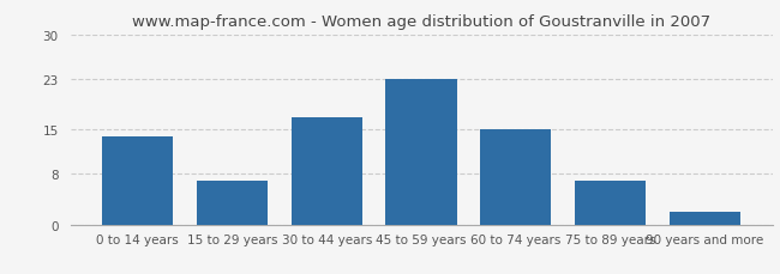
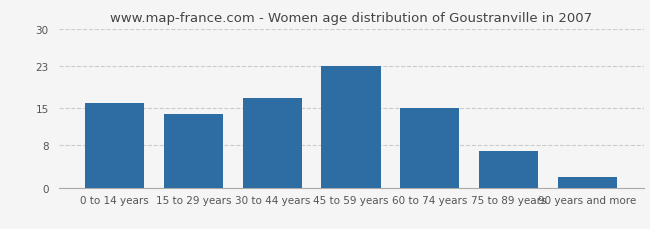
0 to 14 years: 14 -> 16
15 to 29 years: 7 -> 14
